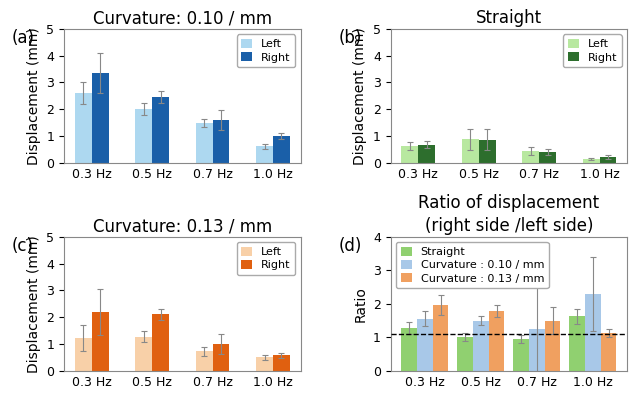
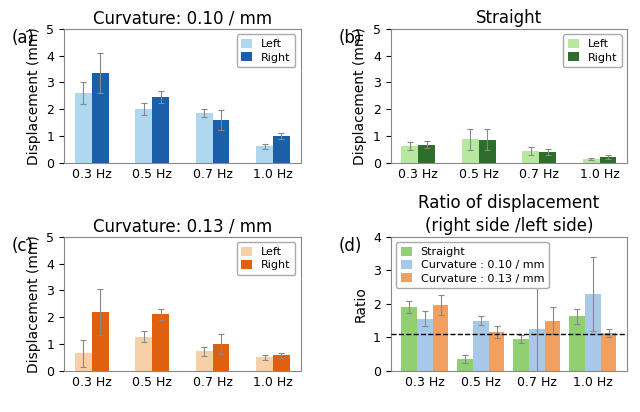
Curvature: 0.10 / mm/Left/0.7 Hz: 1.50 -> 1.85
Curvature: 0.13 / mm/Left/0.3 Hz: 1.22 -> 0.65
Ratio of displacement (right side /left side)/Straight/0.3 Hz: 1.28 -> 1.90
Ratio of displacement (right side /left side)/Straight/0.5 Hz: 1.02 -> 0.35
Ratio of displacement (right side /left side)/Curvature : 0.13 / mm/0.5 Hz: 1.78 -> 1.15
